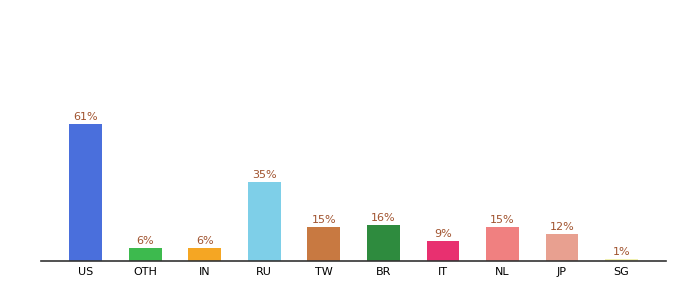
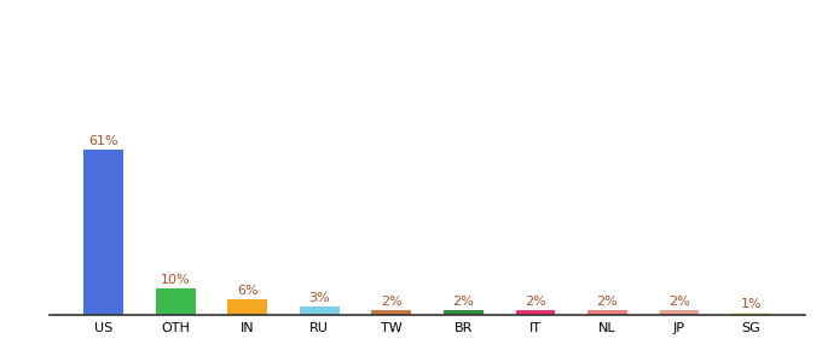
OTH: 6% -> 10%
RU: 35% -> 3%
TW: 15% -> 2%
BR: 16% -> 2%
IT: 9% -> 2%
NL: 15% -> 2%
JP: 12% -> 2%
